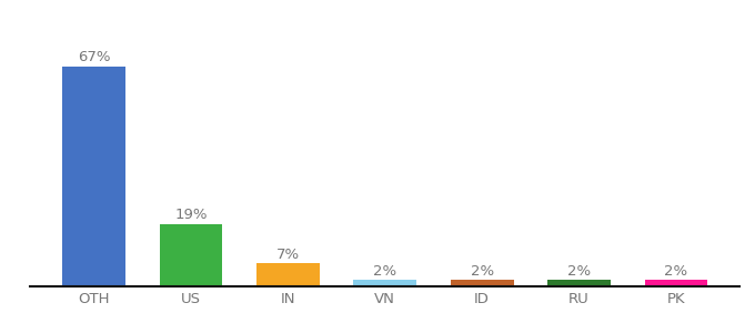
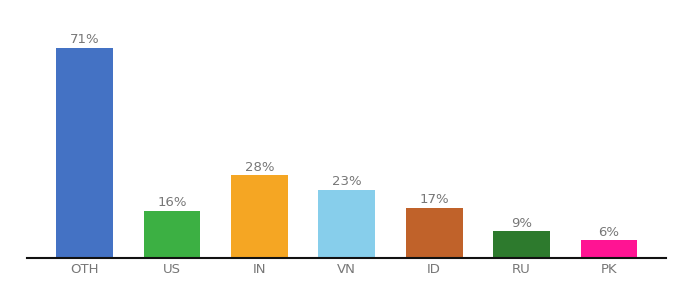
OTH: 67% -> 71%
US: 19% -> 16%
IN: 7% -> 28%
VN: 2% -> 23%
ID: 2% -> 17%
RU: 2% -> 9%
PK: 2% -> 6%
